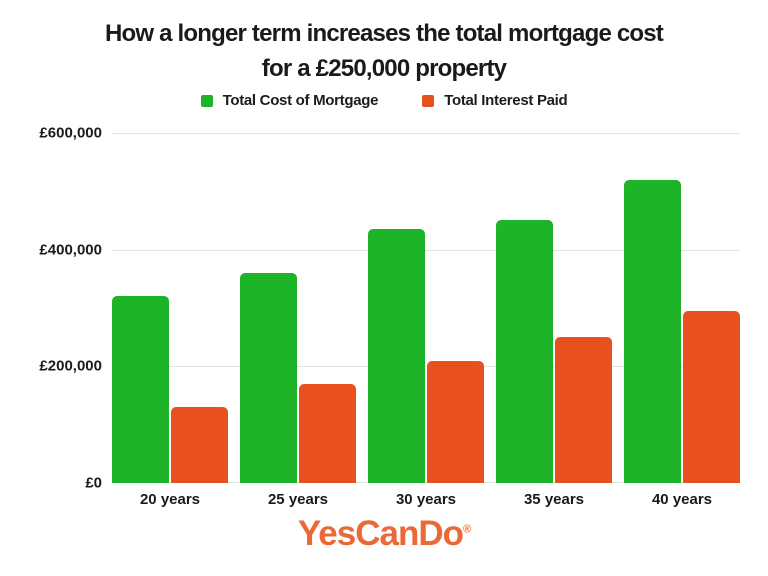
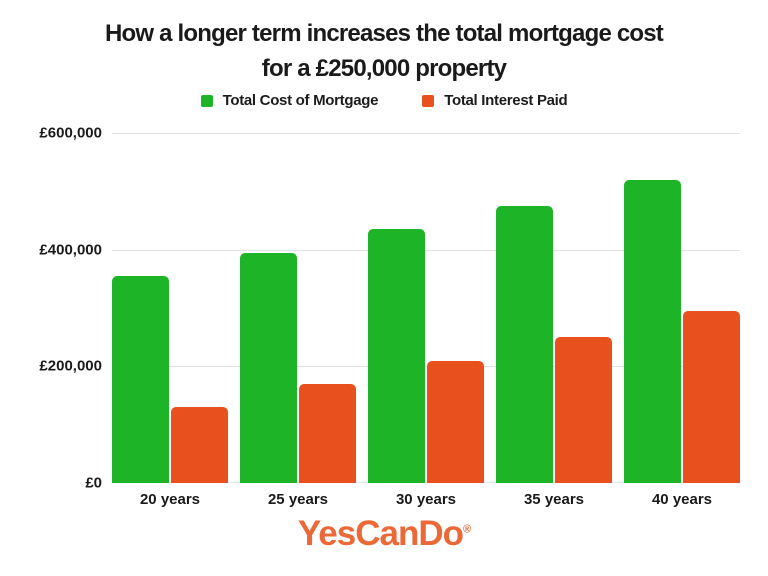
Total Cost of Mortgage/20 years: £320000 -> £360000
Total Cost of Mortgage/25 years: £360000 -> £400000
Total Cost of Mortgage/35 years: £450000 -> £480000
